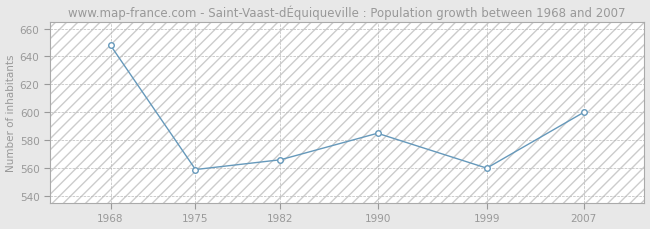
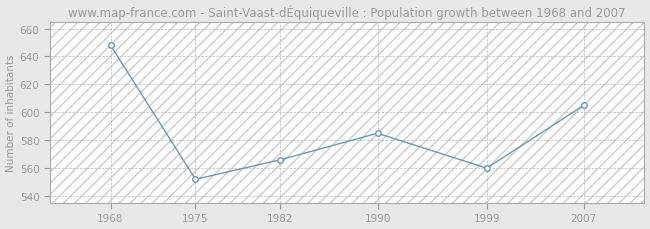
1975: 559 -> 552
2007: 600 -> 605
